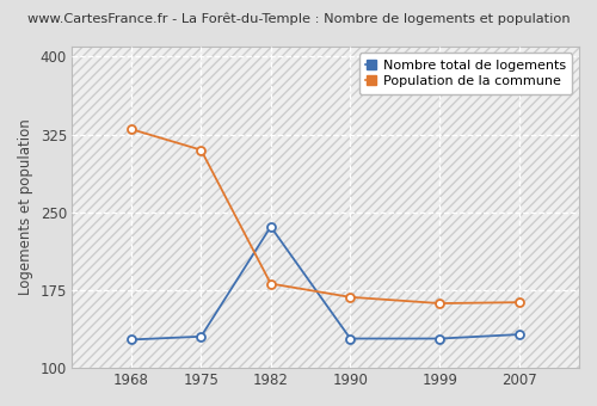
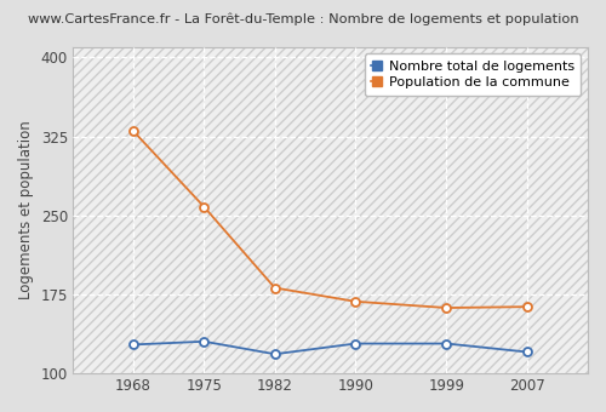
Population de la commune/1975: 310 -> 258
Nombre total de logements/1982: 236 -> 118
Nombre total de logements/2007: 132 -> 120
